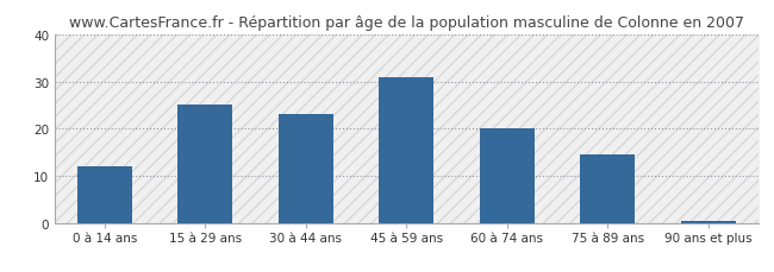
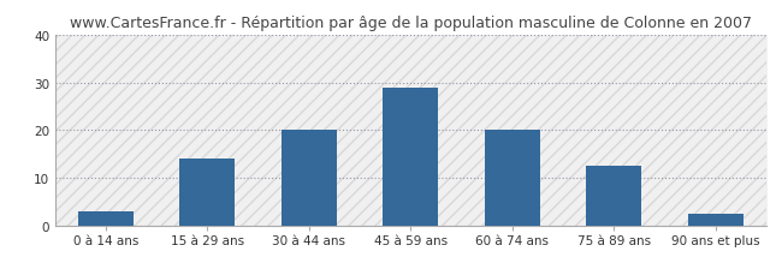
0 à 14 ans: 12.0 -> 3.0
15 à 29 ans: 25.0 -> 14.0
30 à 44 ans: 23.0 -> 20.0
45 à 59 ans: 31.0 -> 29.0
75 à 89 ans: 14.5 -> 12.5
90 ans et plus: 0.5 -> 2.5
